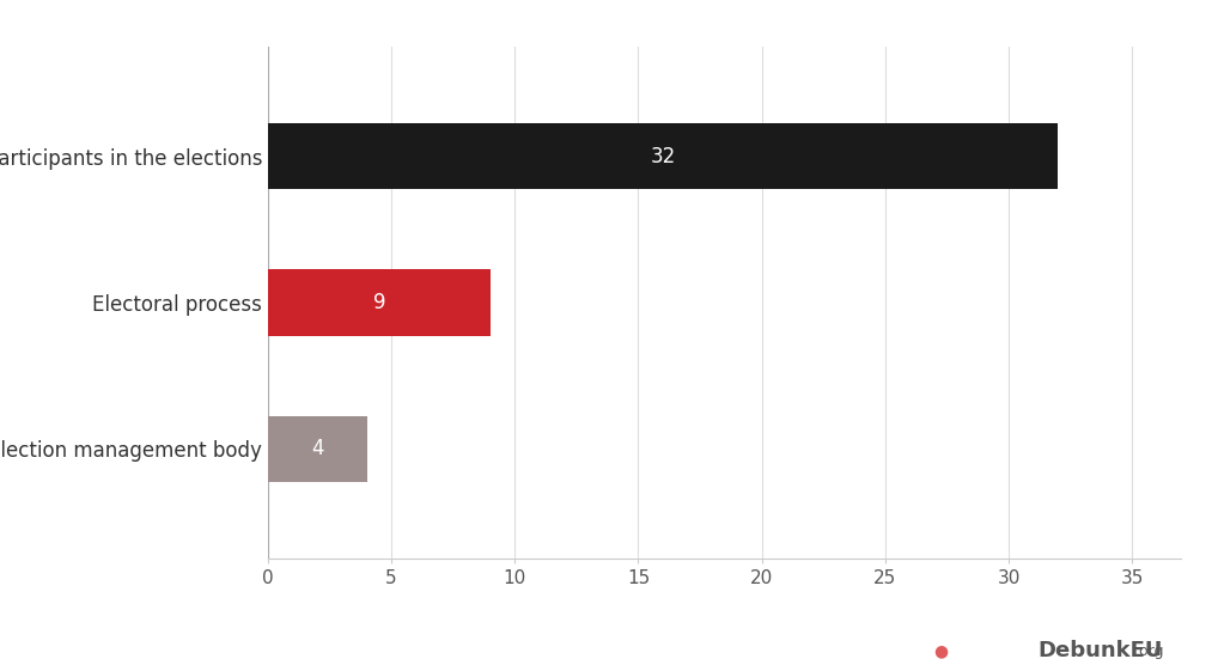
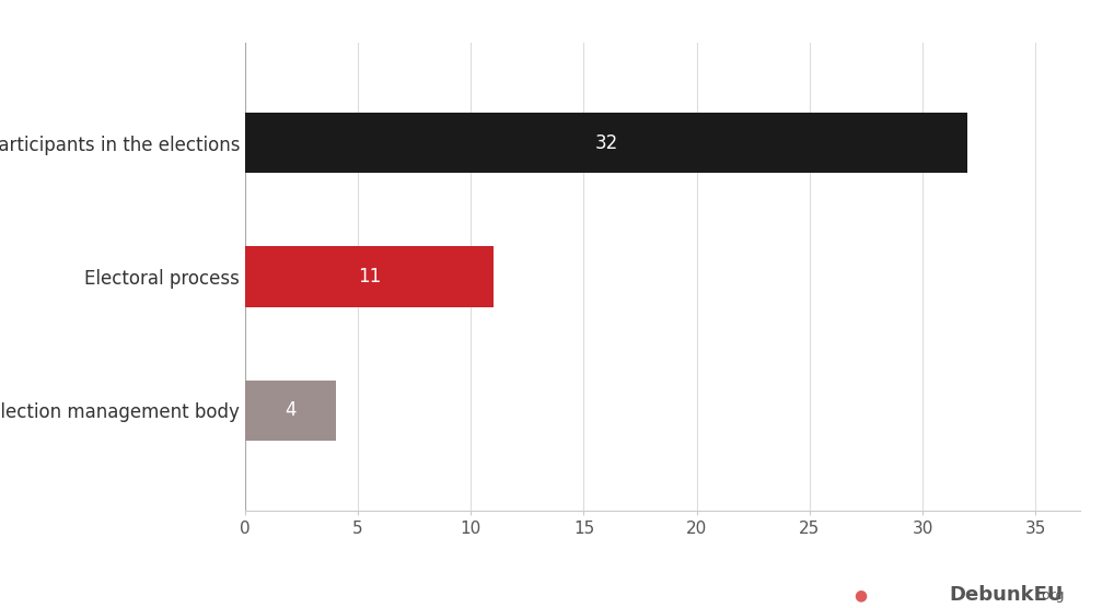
Electoral process: 9 -> 11
